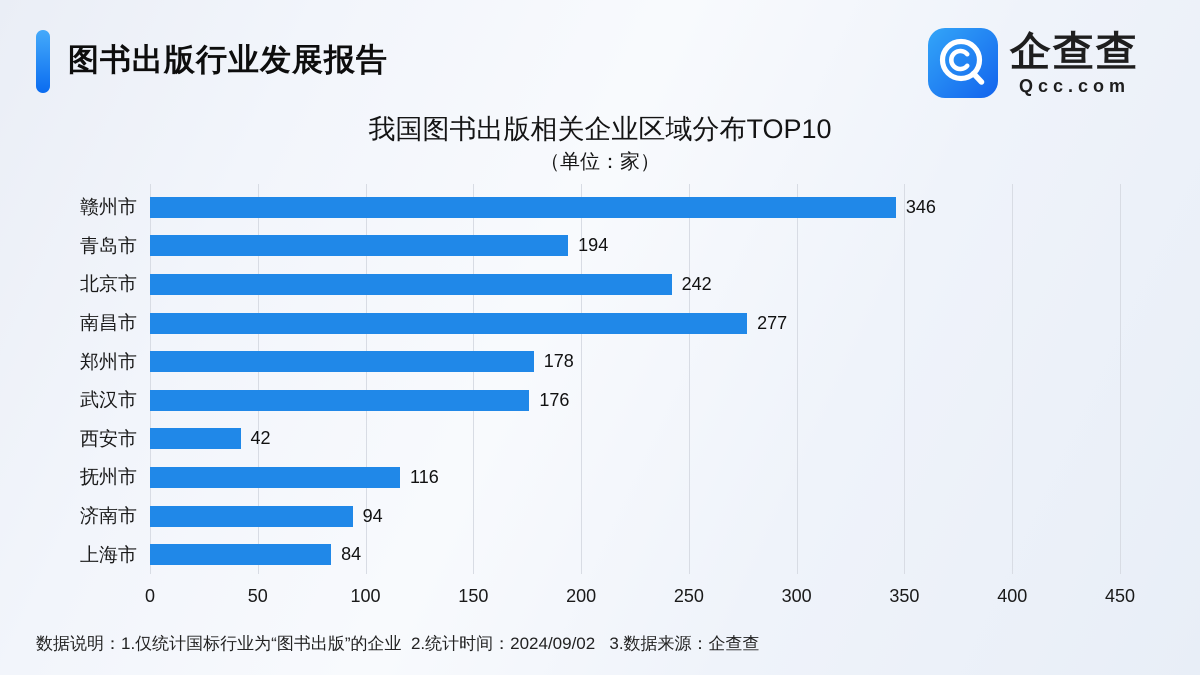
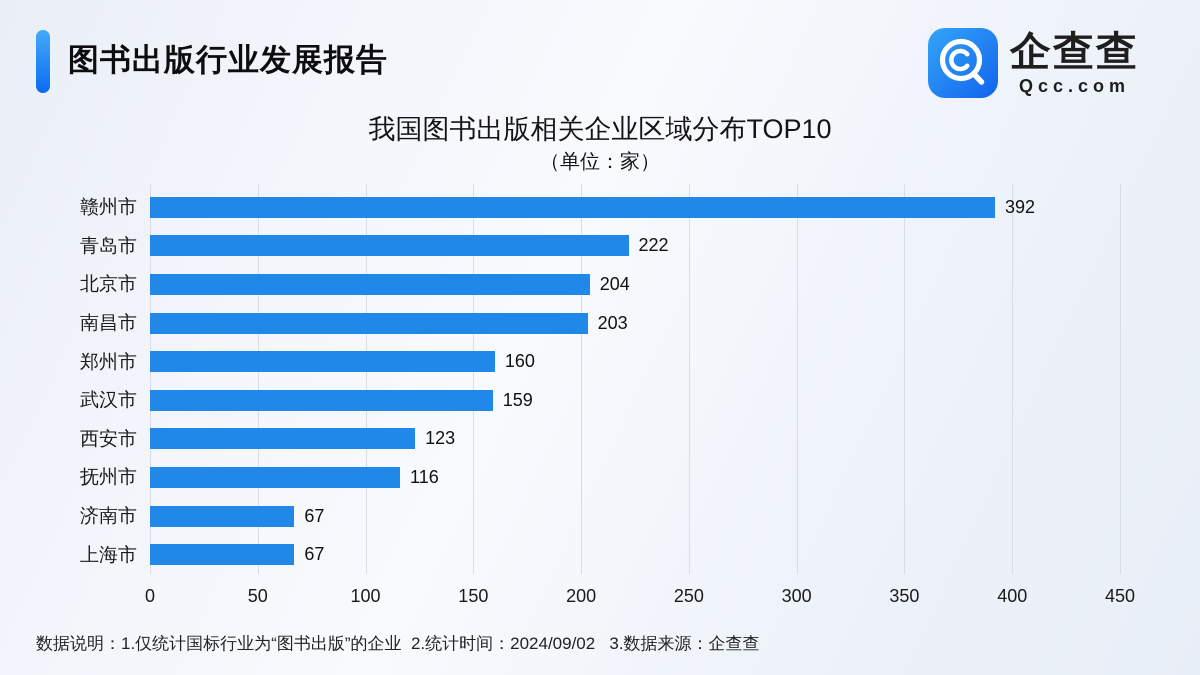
赣州市: 346 -> 392
青岛市: 194 -> 222
北京市: 242 -> 204
南昌市: 277 -> 203
郑州市: 178 -> 160
武汉市: 176 -> 159
西安市: 42 -> 123
济南市: 94 -> 67
上海市: 84 -> 67
